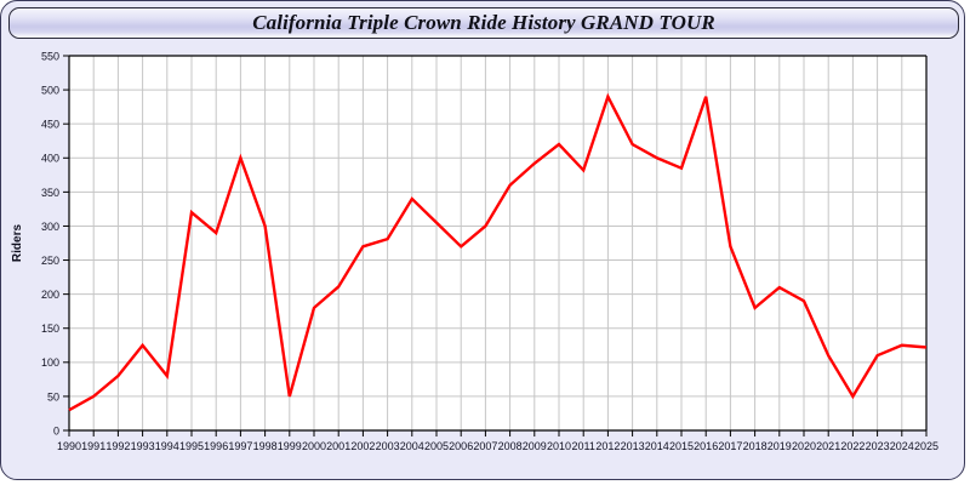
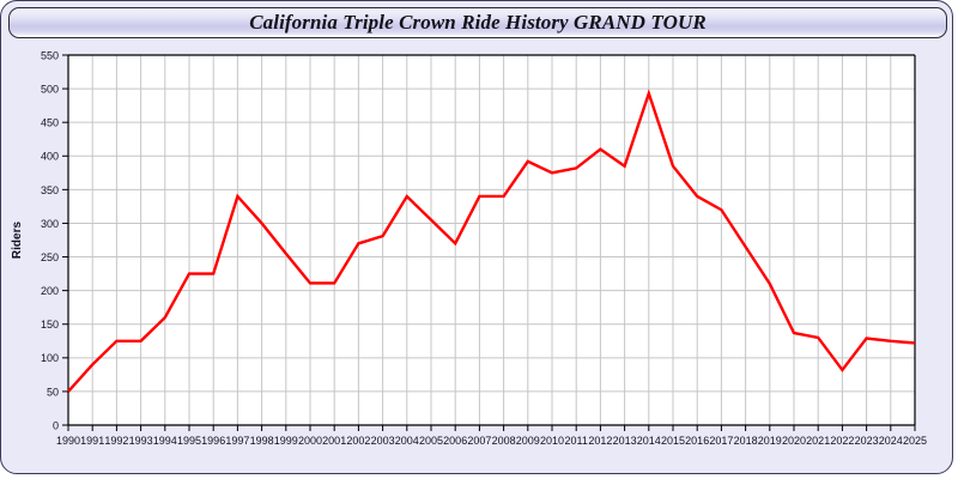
1990: 30 -> 50
1991: 50 -> 90
1992: 80 -> 120
1994: 80 -> 160
1995: 320 -> 220
1996: 290 -> 220
1997: 400 -> 340
1999: 50 -> 260
2000: 180 -> 210
2007: 300 -> 340
2008: 360 -> 340
2010: 420 -> 380
2012: 490 -> 410
2013: 420 -> 380
2014: 400 -> 490
2016: 490 -> 340
2017: 270 -> 320
2018: 180 -> 260
2020: 190 -> 140
2021: 110 -> 130
2022: 50 -> 80
2023: 110 -> 130
